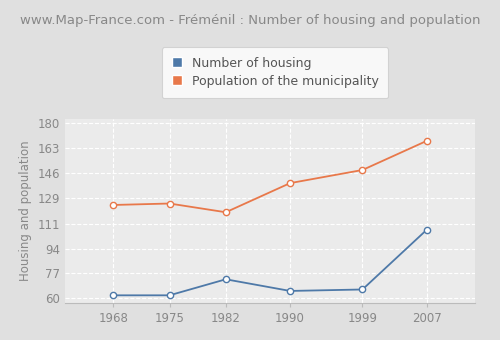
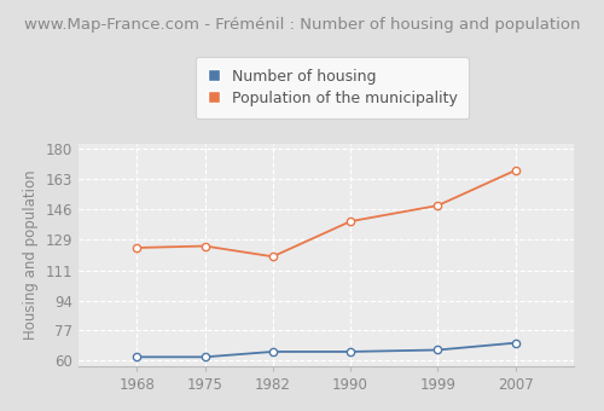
Number of housing/1982: 73 -> 65
Number of housing/2007: 107 -> 70
